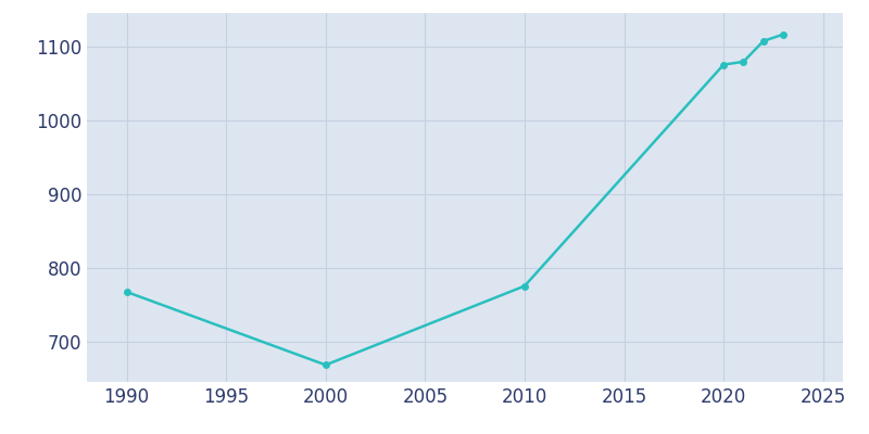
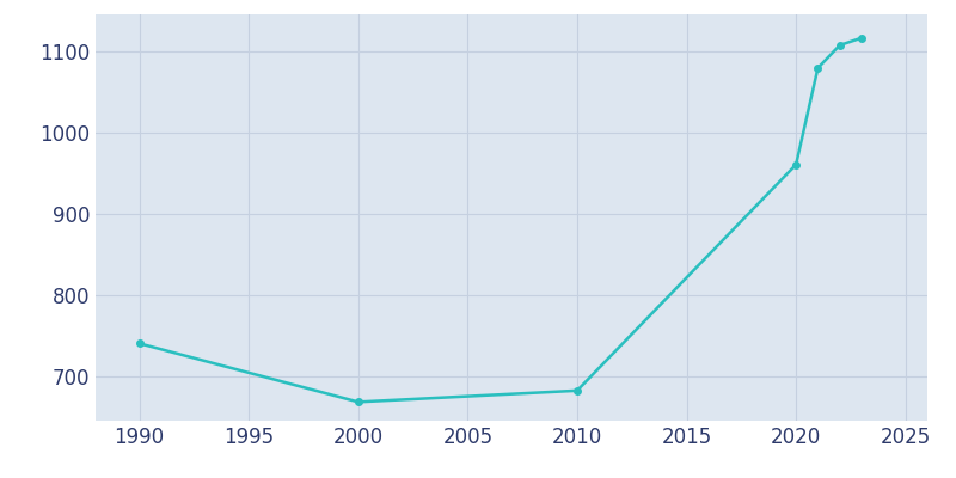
1990: 767 -> 740
2010: 775 -> 682
2020: 1075 -> 960
